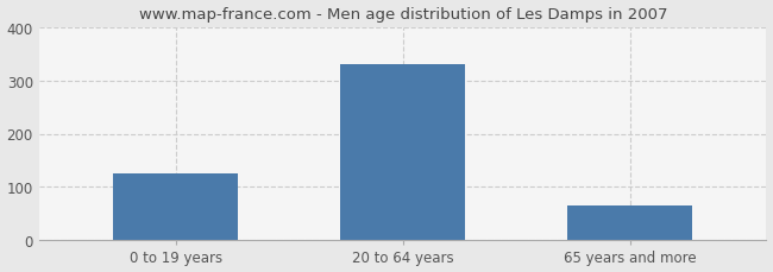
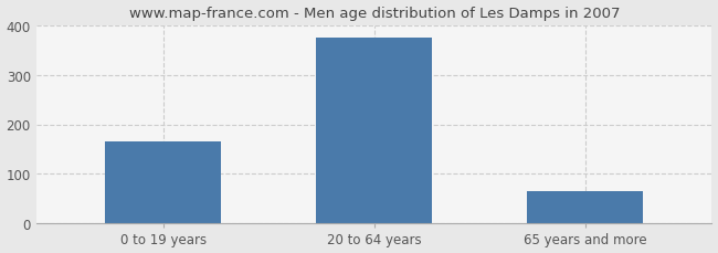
0 to 19 years: 125 -> 165
20 to 64 years: 330 -> 375
